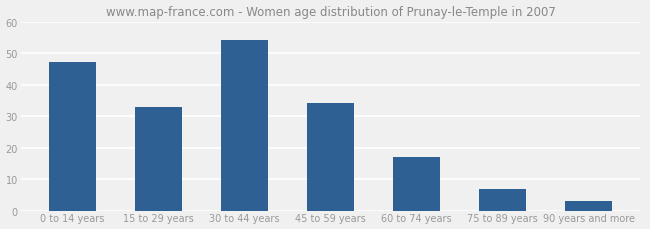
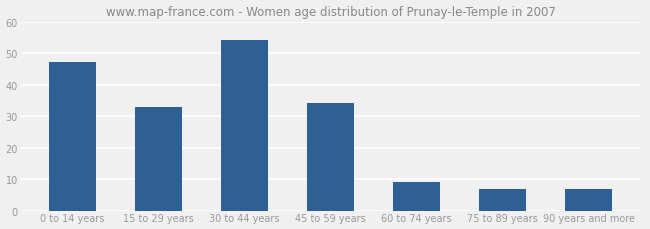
60 to 74 years: 17 -> 9
90 years and more: 3 -> 7
